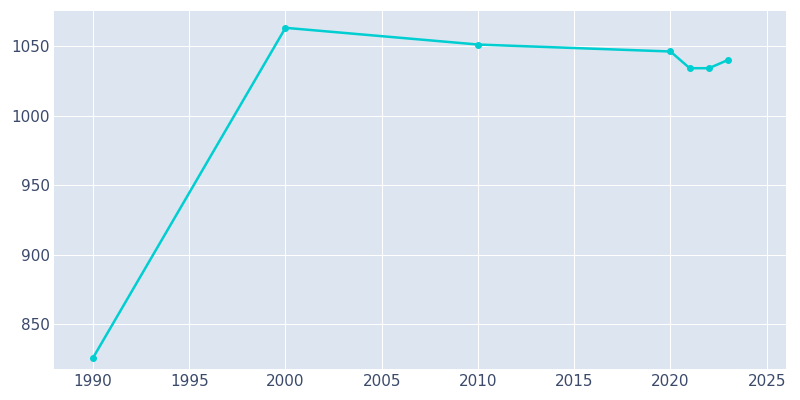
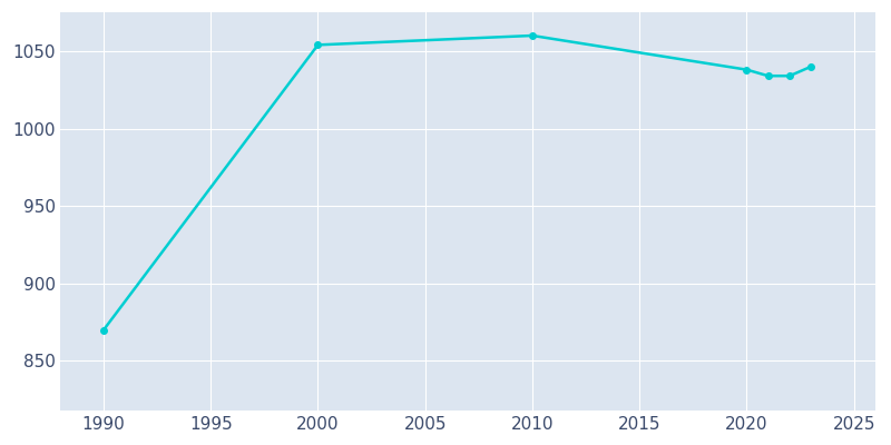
1990: 826 -> 870
2000: 1063 -> 1054
2010: 1051 -> 1060
2020: 1046 -> 1038
